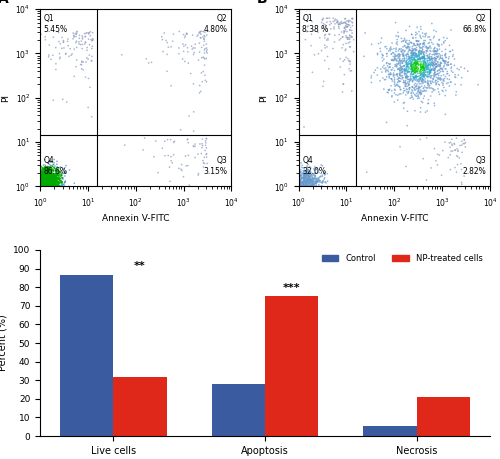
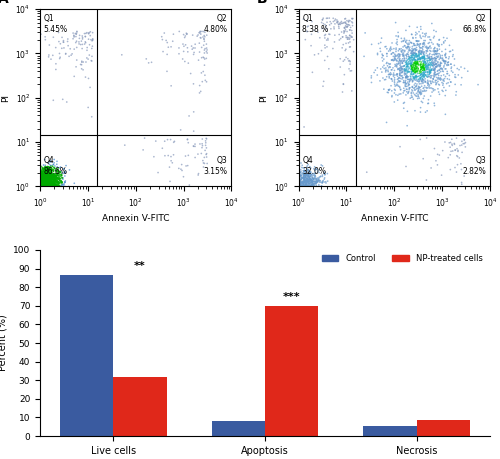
Control/Apoptosis: 28 -> 8
NP-treated cells/Apoptosis: 75 -> 70
NP-treated cells/Necrosis: 21 -> 8
